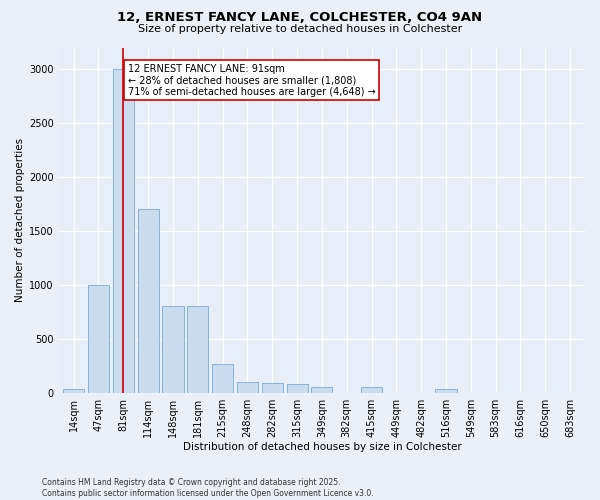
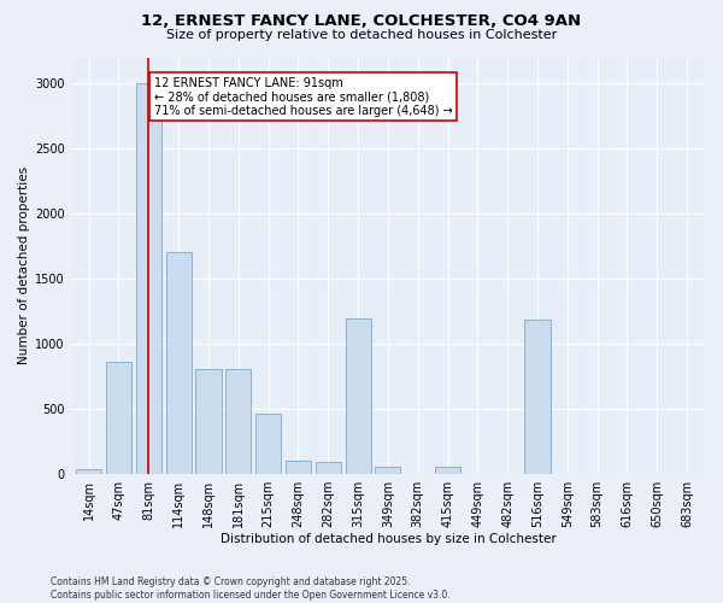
47sqm: 1000 -> 860
215sqm: 270 -> 460
315sqm: 80 -> 1190
516sqm: 30 -> 1180
